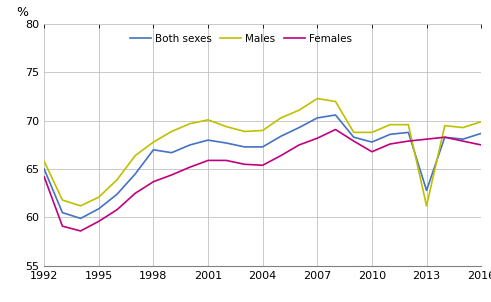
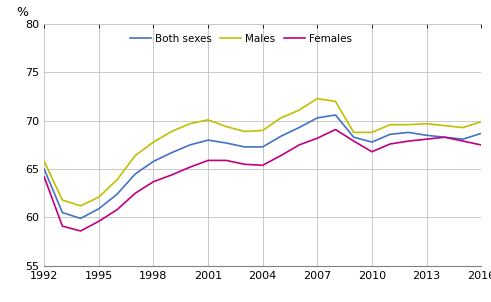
Both sexes/1998: 67.0 -> 65.8
Both sexes/2013: 62.8 -> 68.5
Males/2013: 61.2 -> 69.7
